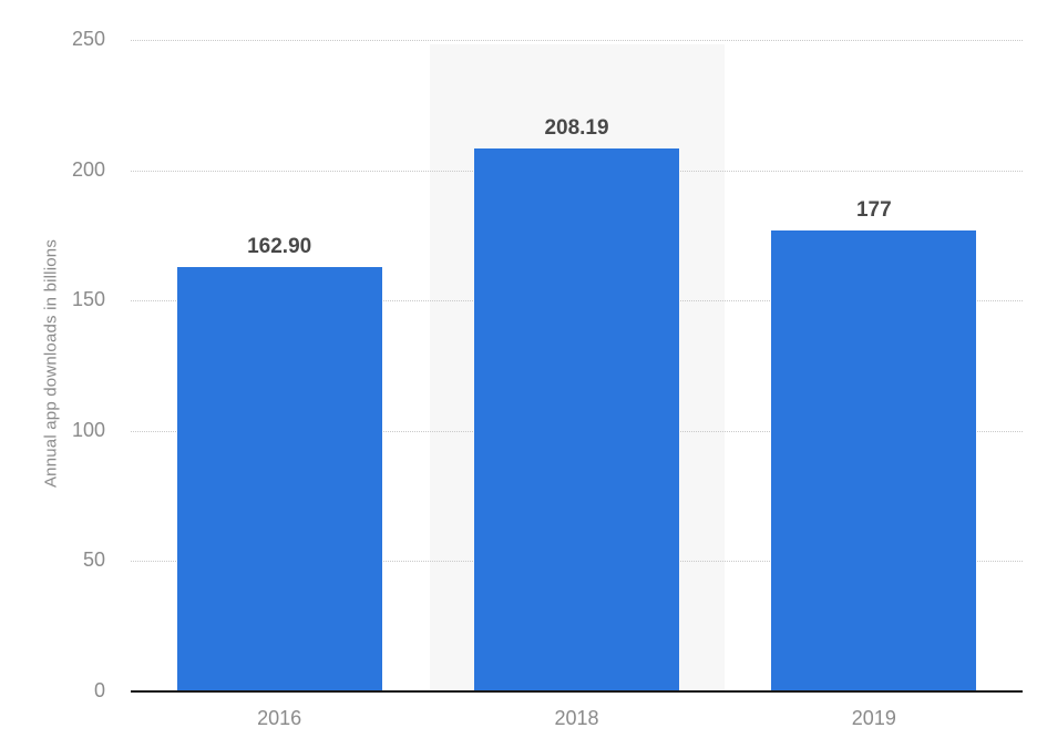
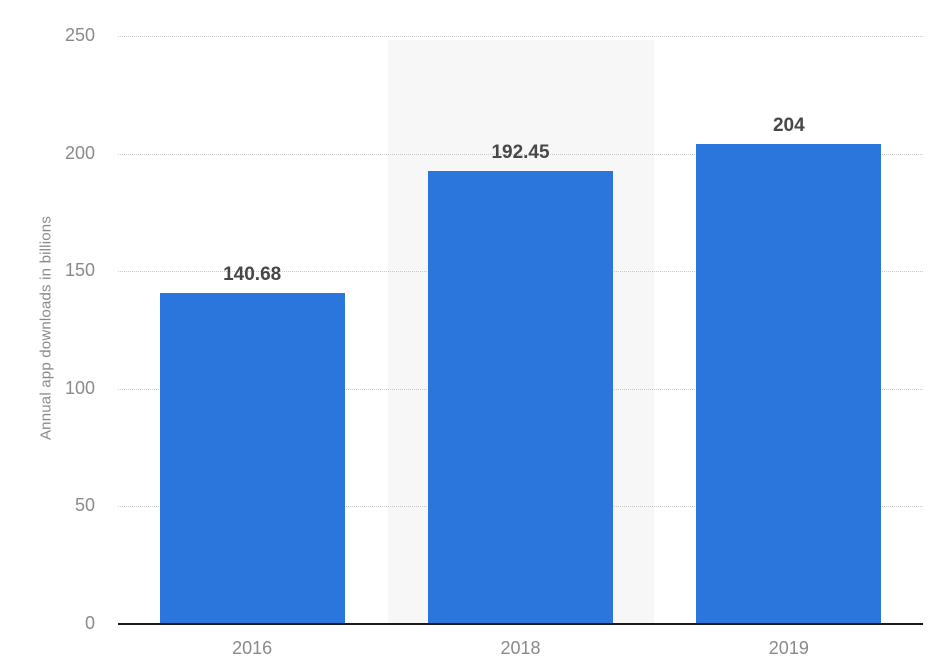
2016: 162.90 -> 140.68
2018: 208.19 -> 192.45
2019: 177 -> 204
